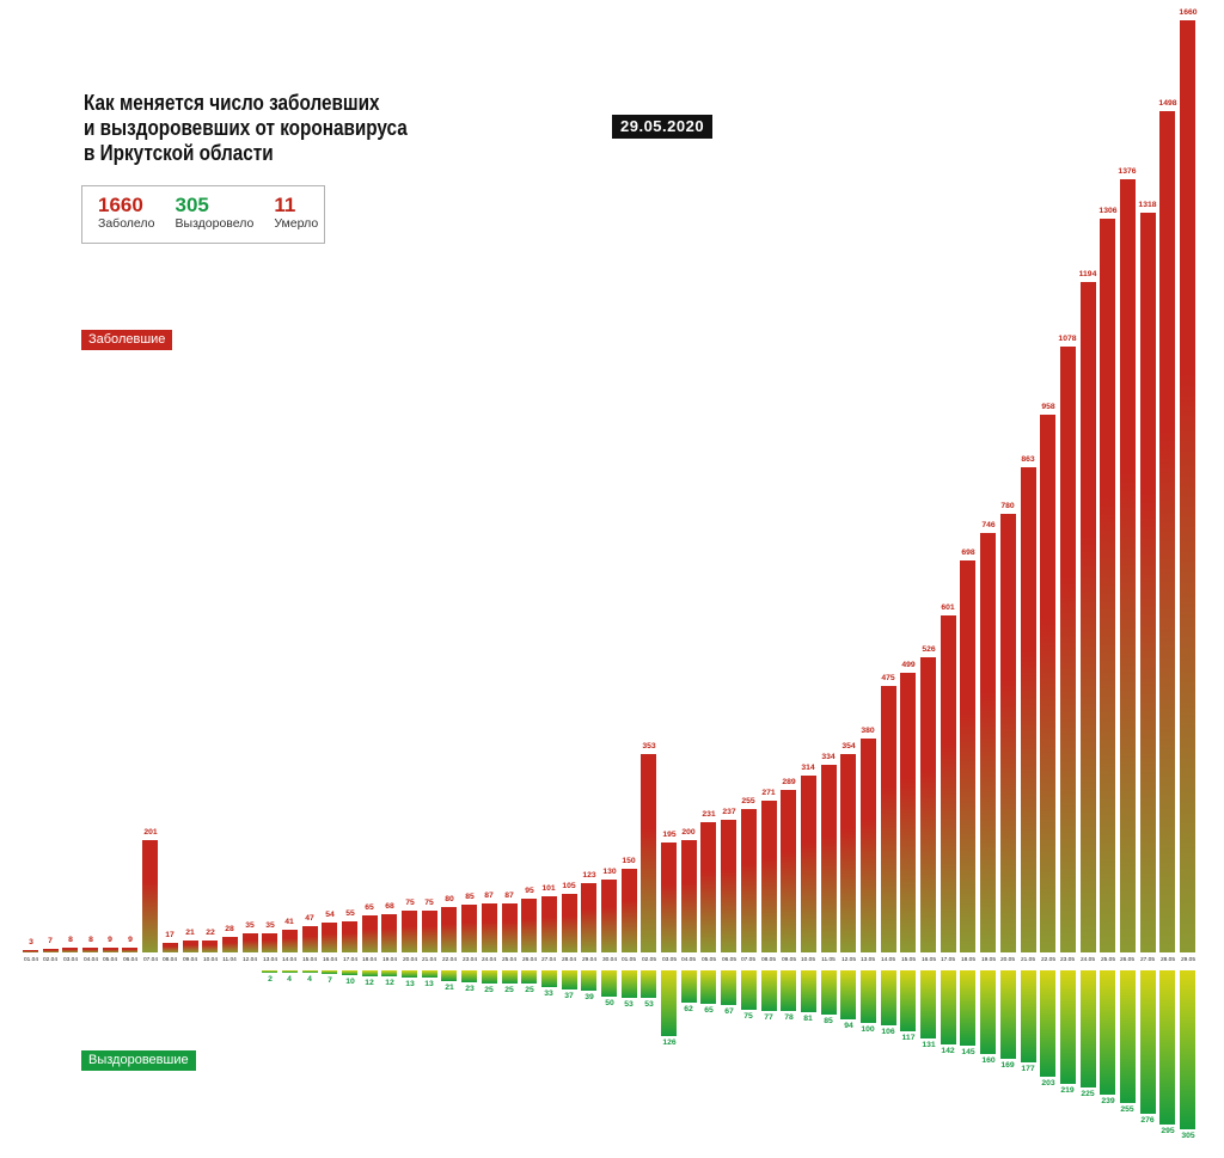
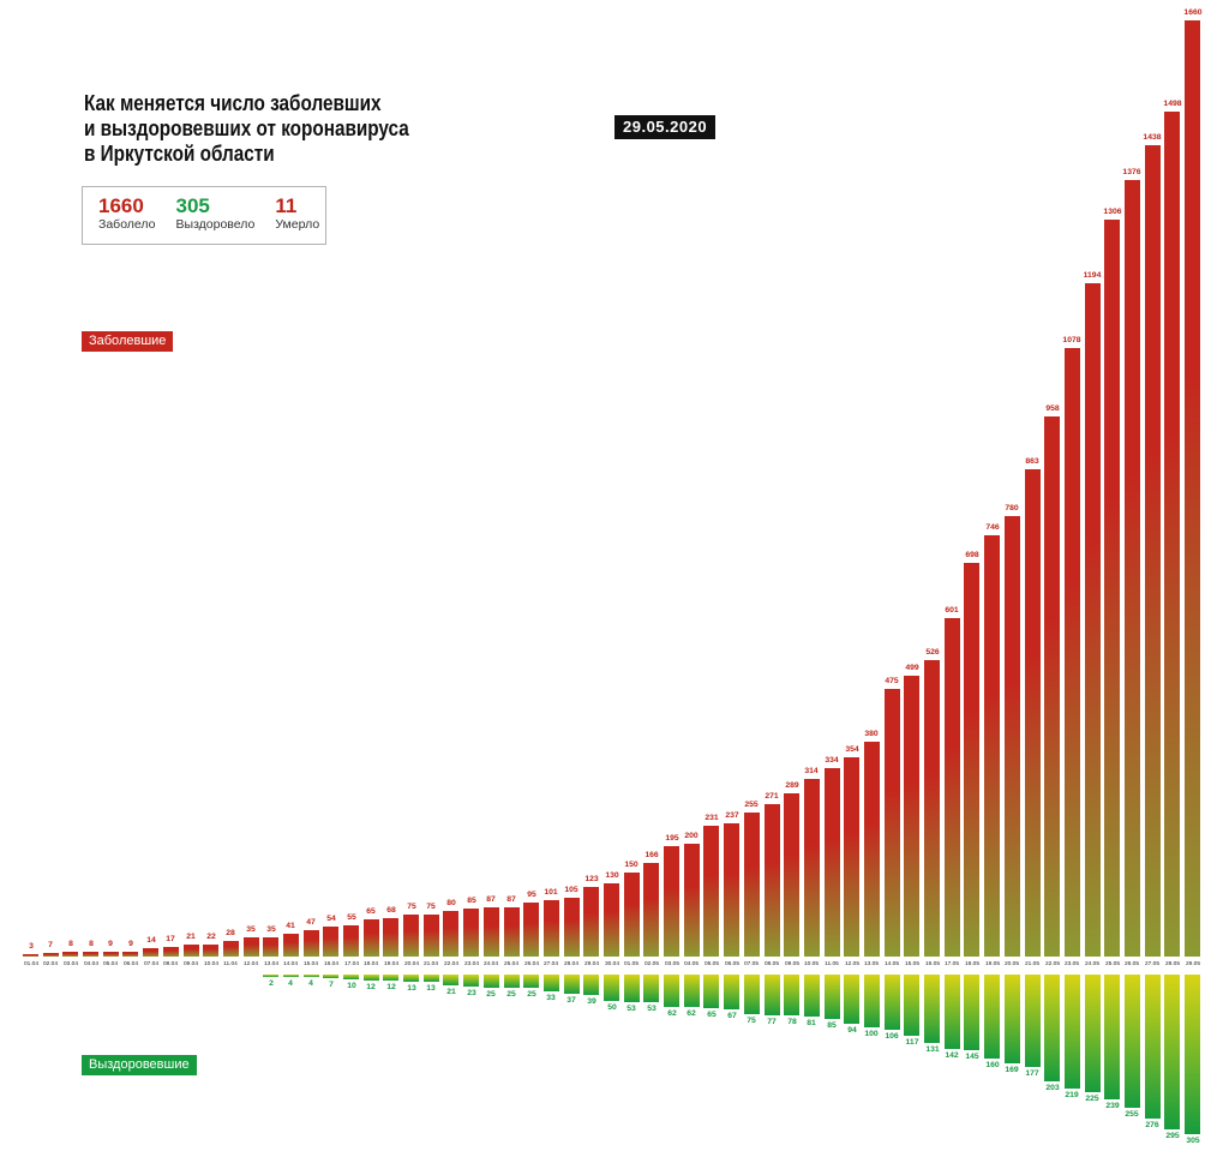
Заболевшие/07.04: 201 -> 14
Заболевшие/02.05: 353 -> 166
Выздоровевшие/03.05: 126 -> 62
Заболевшие/27.05: 1318 -> 1438
